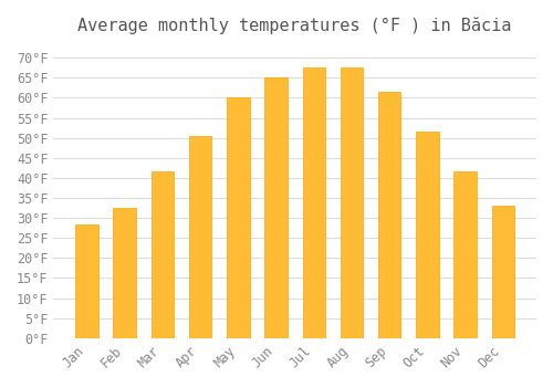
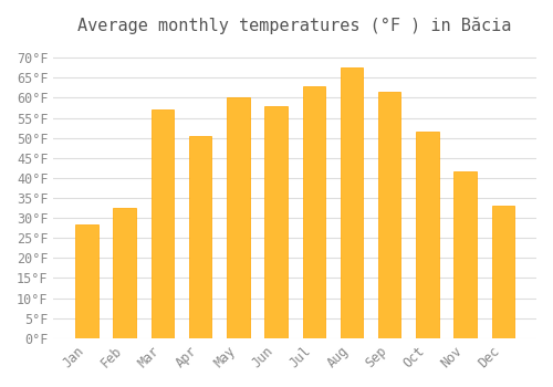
Mar: 41.5°F -> 57.0°F
Jun: 65.0°F -> 58.0°F
Jul: 67.5°F -> 63.0°F
